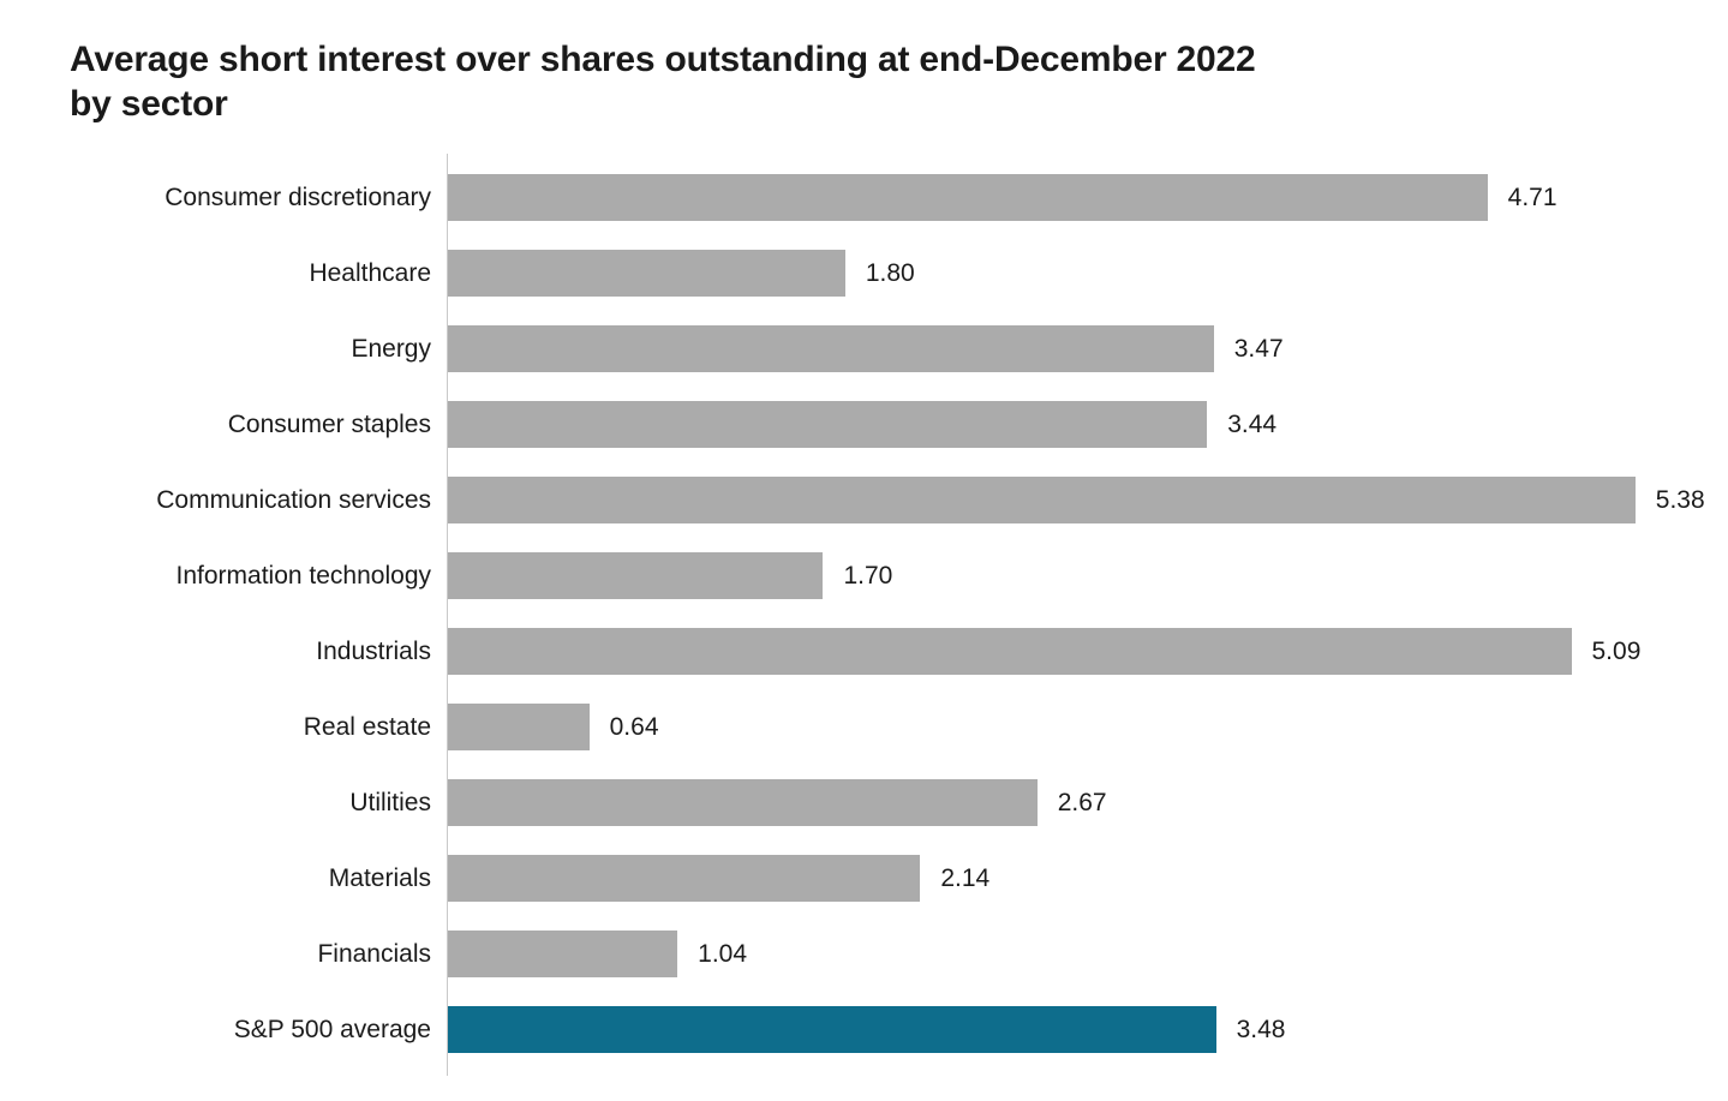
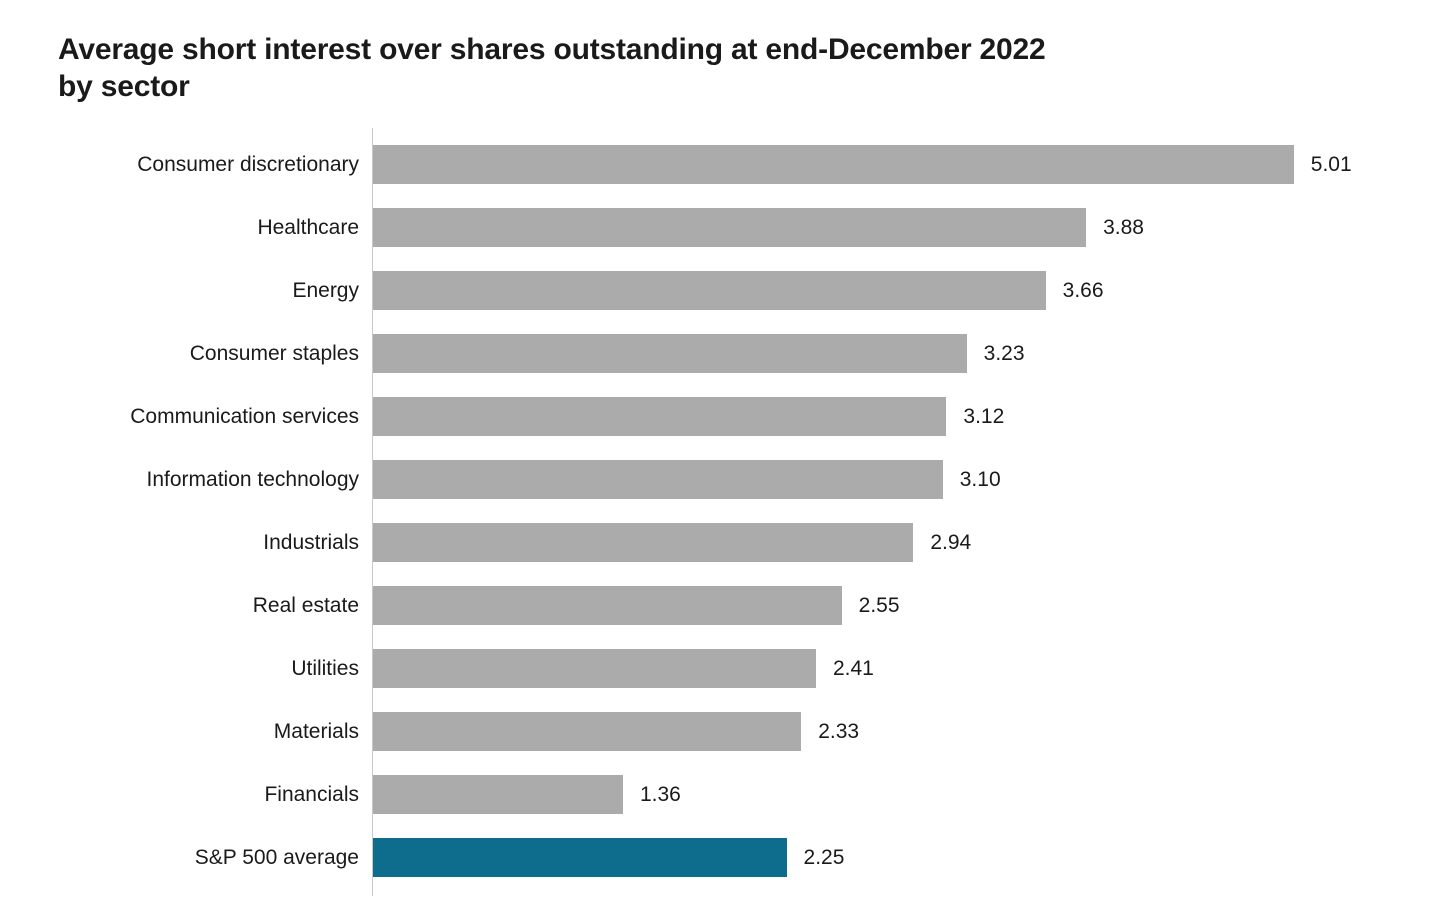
Consumer discretionary: 4.71 -> 5.01
Healthcare: 1.80 -> 3.88
Energy: 3.47 -> 3.66
Consumer staples: 3.44 -> 3.23
Communication services: 5.38 -> 3.12
Information technology: 1.70 -> 3.10
Industrials: 5.09 -> 2.94
Real estate: 0.64 -> 2.55
Utilities: 2.67 -> 2.41
Materials: 2.14 -> 2.33
Financials: 1.04 -> 1.36
S&P 500 average: 3.48 -> 2.25
